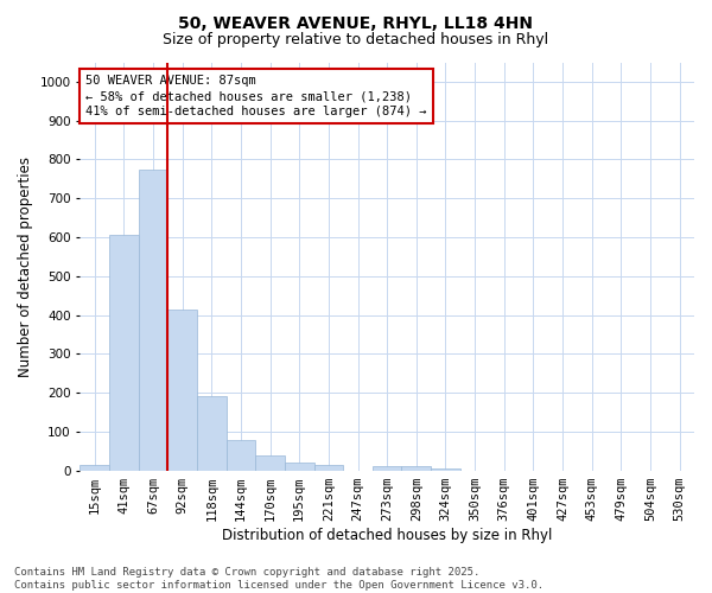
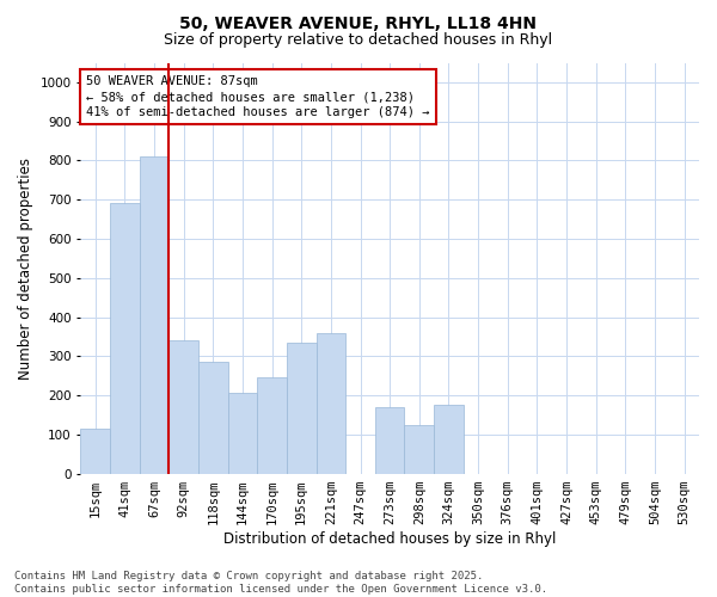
15sqm: 14 -> 115
41sqm: 605 -> 690
67sqm: 775 -> 810
92sqm: 415 -> 340
118sqm: 192 -> 285
144sqm: 78 -> 205
170sqm: 38 -> 245
195sqm: 20 -> 335
221sqm: 15 -> 360
273sqm: 12 -> 170
298sqm: 10 -> 125
324sqm: 5 -> 175
